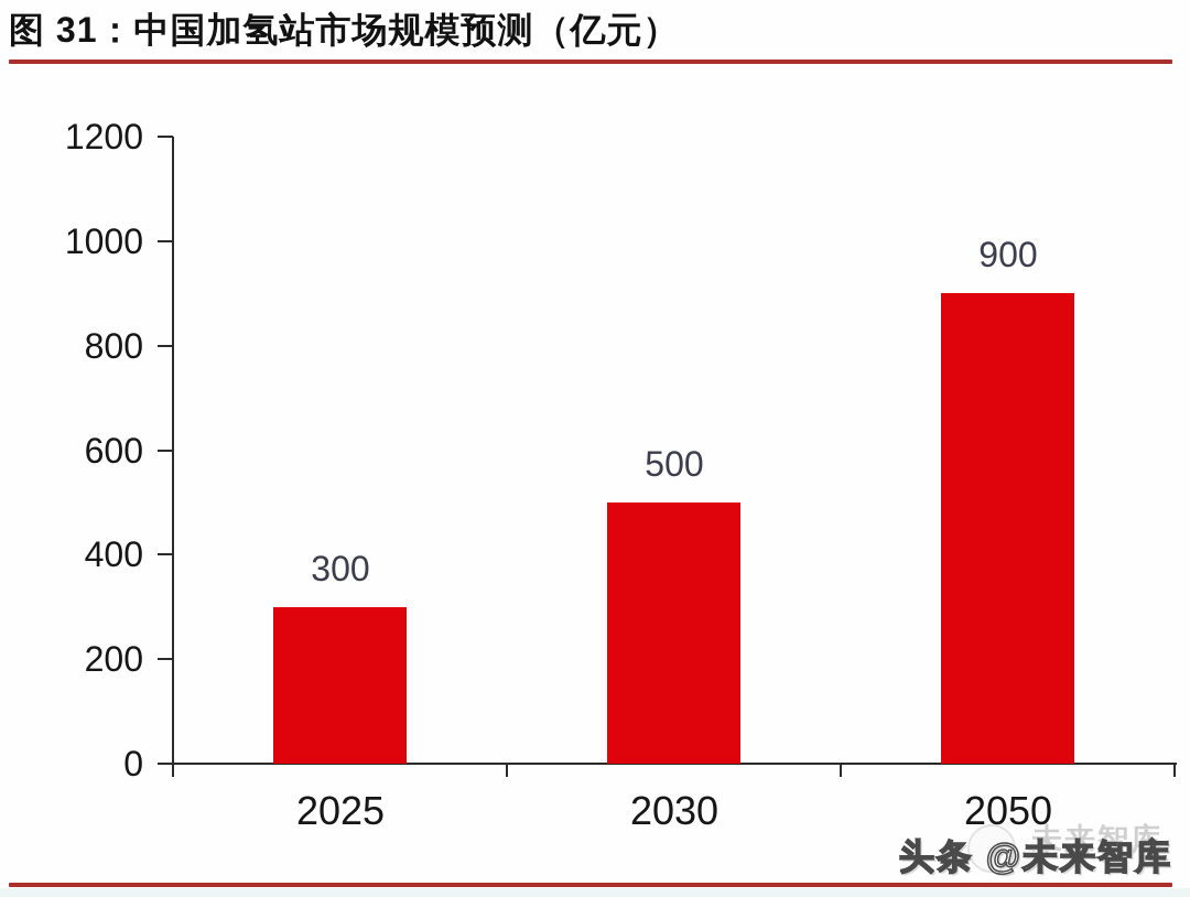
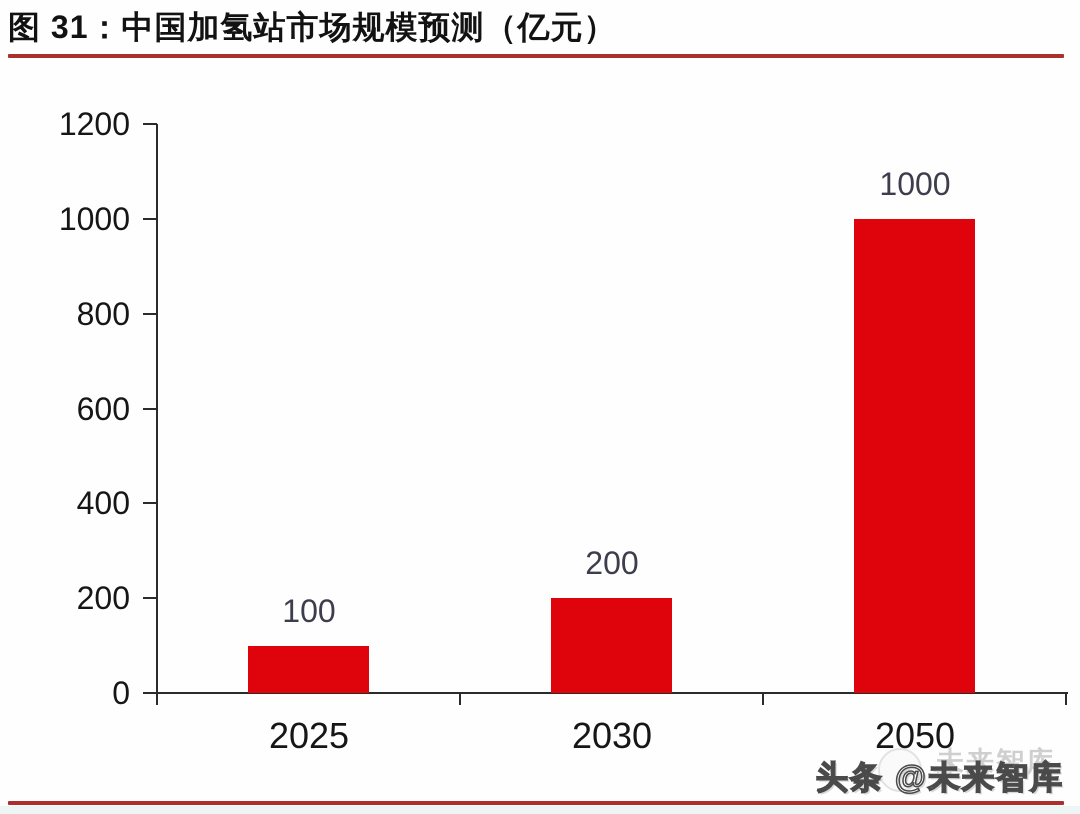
2025: 300 -> 100
2030: 500 -> 200
2050: 900 -> 1000
